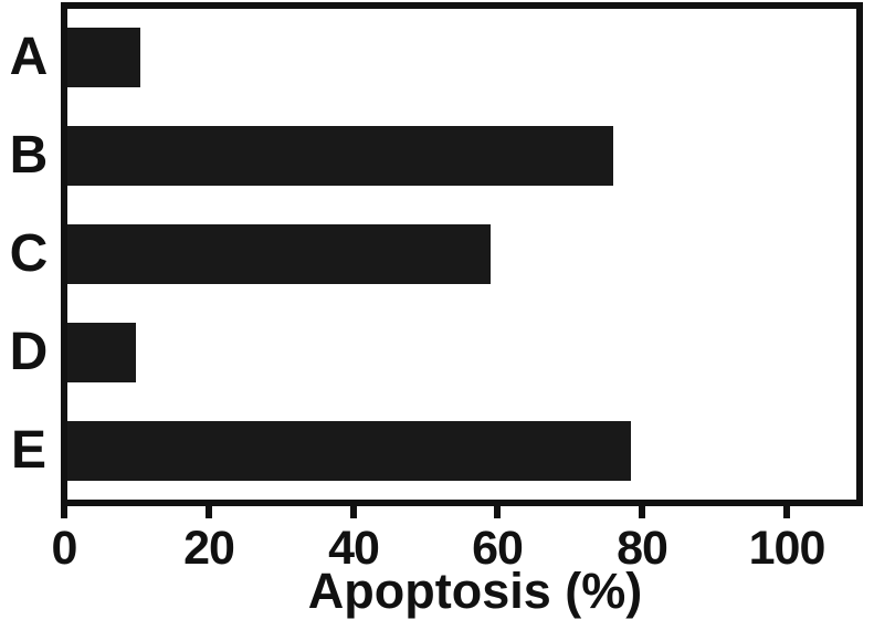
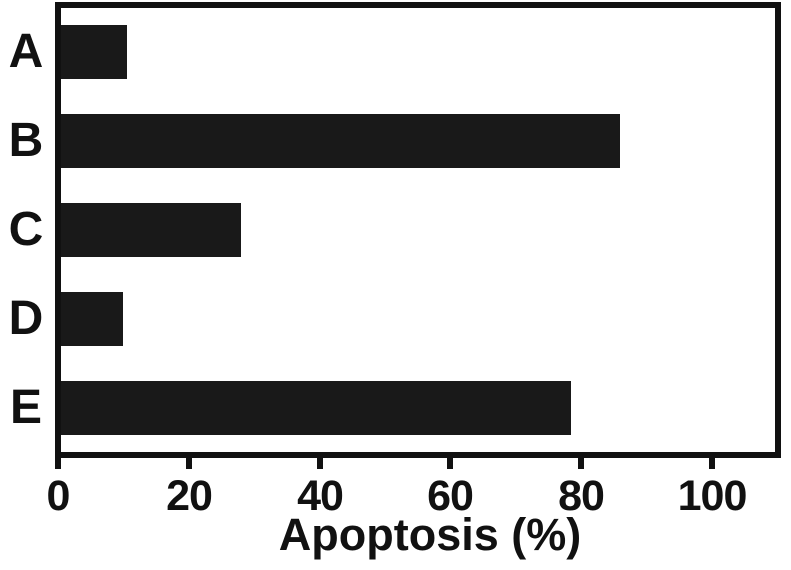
B: 76 -> 86
C: 59 -> 28
